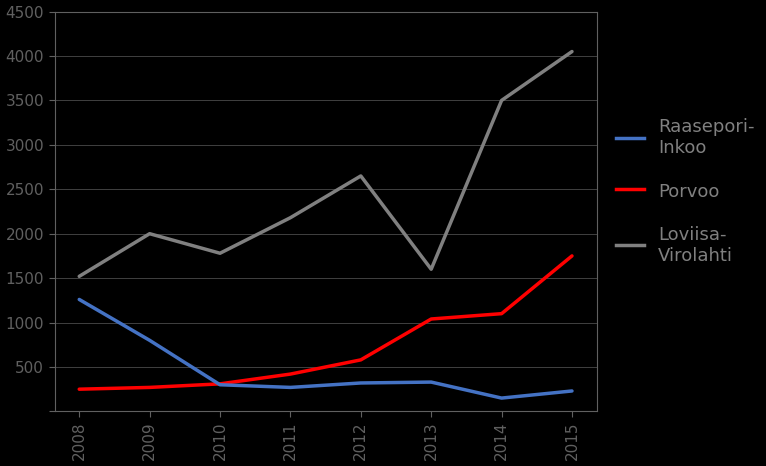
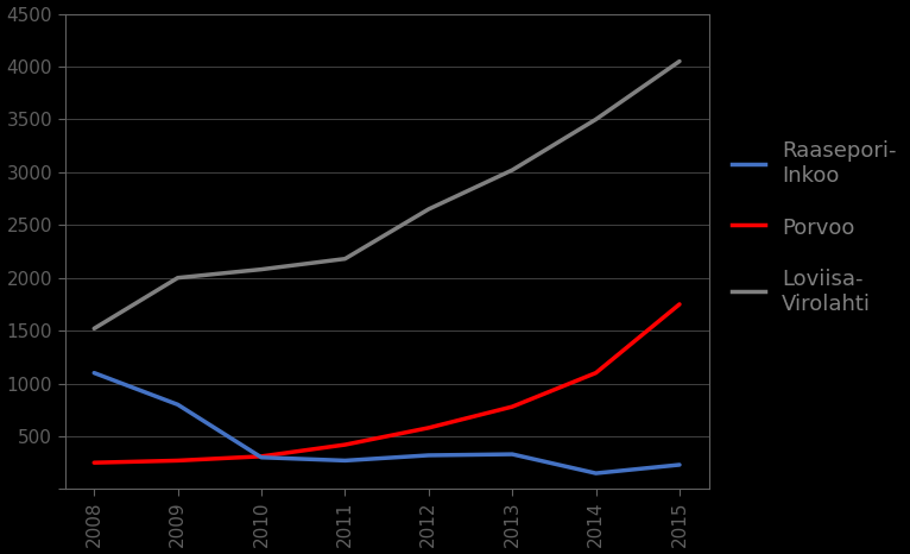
Raasepori- Inkoo/2008: 1260 -> 1100
Loviisa- Virolahti/2010: 1780 -> 2080
Porvoo/2013: 1040 -> 780
Loviisa- Virolahti/2013: 1600 -> 3020
